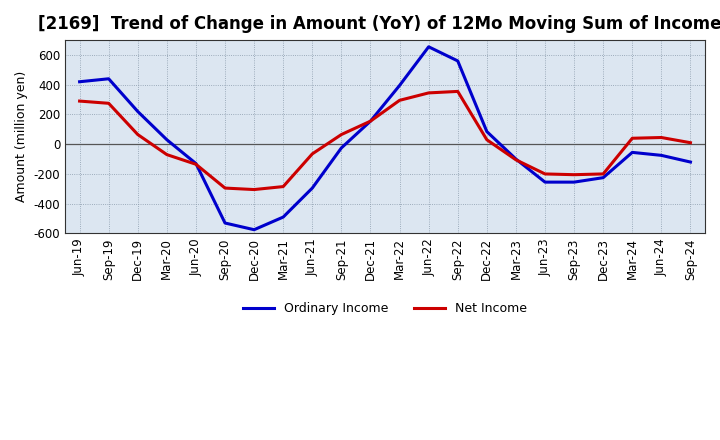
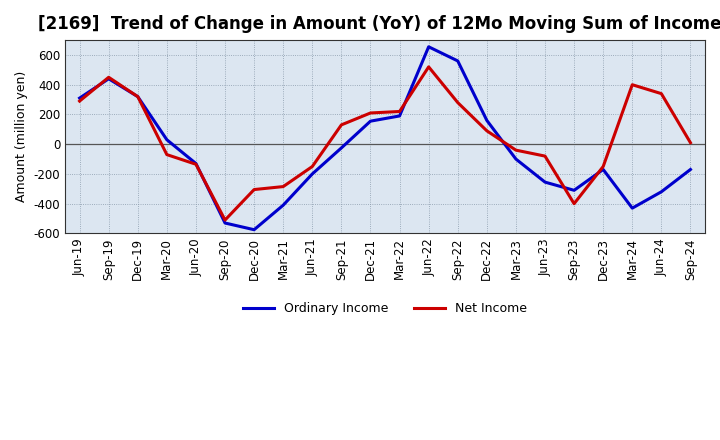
Ordinary Income/Jun-19: 420 -> 310
Net Income/Sep-19: 280 -> 450
Ordinary Income/Dec-19: 220 -> 320
Net Income/Dec-19: 60 -> 320
Net Income/Sep-20: -300 -> -510
Ordinary Income/Mar-21: -490 -> -410
Ordinary Income/Jun-21: -300 -> -200
Net Income/Jun-21: -60 -> -150
Net Income/Sep-21: 60 -> 130
Net Income/Dec-21: 160 -> 210
Ordinary Income/Mar-22: 400 -> 190
Net Income/Mar-22: 300 -> 220
Net Income/Jun-22: 340 -> 520
Net Income/Sep-22: 360 -> 280
Ordinary Income/Dec-22: 80 -> 160
Net Income/Dec-22: 30 -> 90
Net Income/Mar-23: -100 -> -40
Net Income/Jun-23: -200 -> -80
Ordinary Income/Sep-23: -260 -> -310
Net Income/Sep-23: -200 -> -400
Ordinary Income/Dec-23: -220 -> -170
Net Income/Dec-23: -200 -> -150
Ordinary Income/Mar-24: -60 -> -430
Net Income/Mar-24: 40 -> 400
Ordinary Income/Jun-24: -80 -> -320
Net Income/Jun-24: 40 -> 340
Ordinary Income/Sep-24: -120 -> -170
